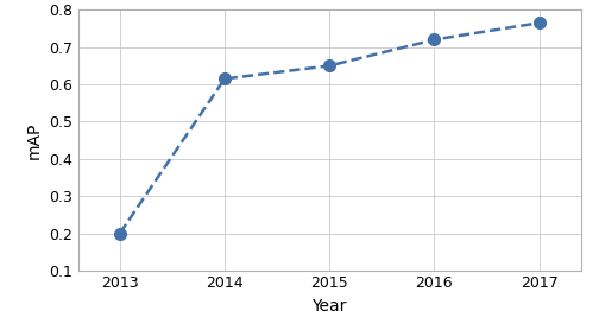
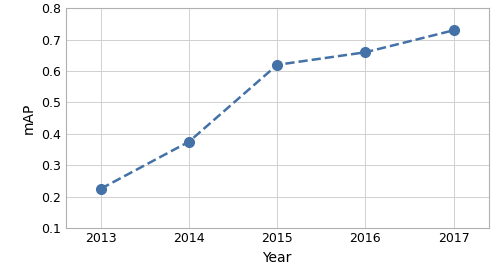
2013: 0.200 -> 0.225
2014: 0.615 -> 0.375
2015: 0.650 -> 0.620
2016: 0.720 -> 0.660
2017: 0.765 -> 0.730
